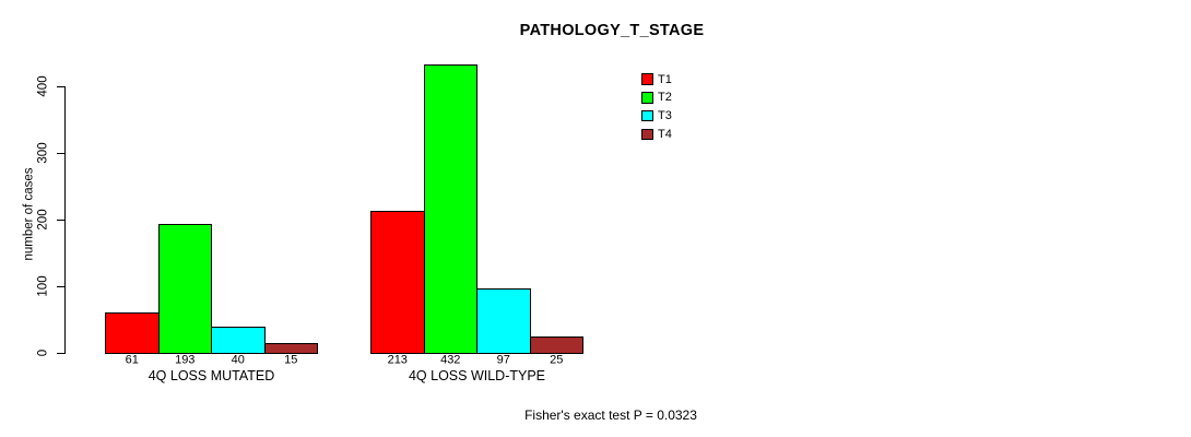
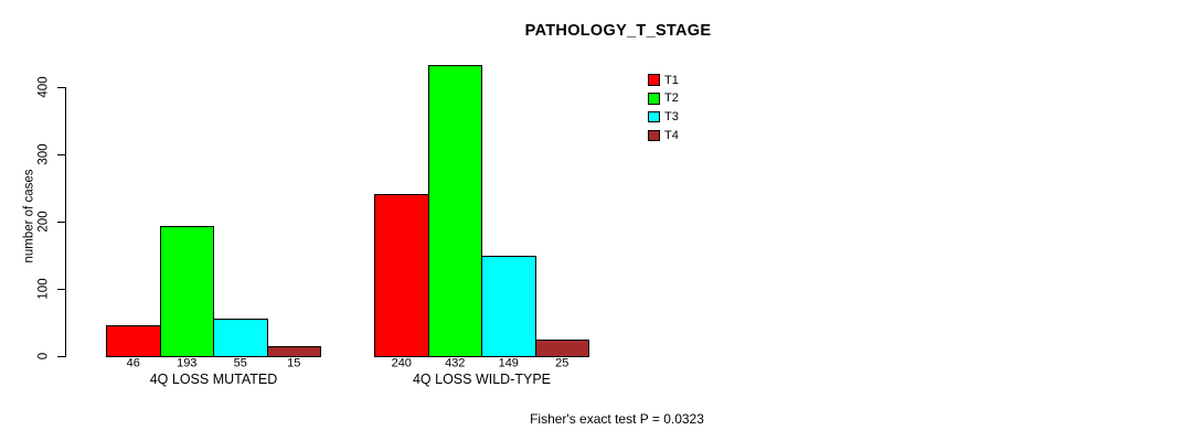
T1/4Q LOSS MUTATED: 61 -> 46
T3/4Q LOSS MUTATED: 40 -> 55
T1/4Q LOSS WILD-TYPE: 213 -> 240
T3/4Q LOSS WILD-TYPE: 97 -> 149
